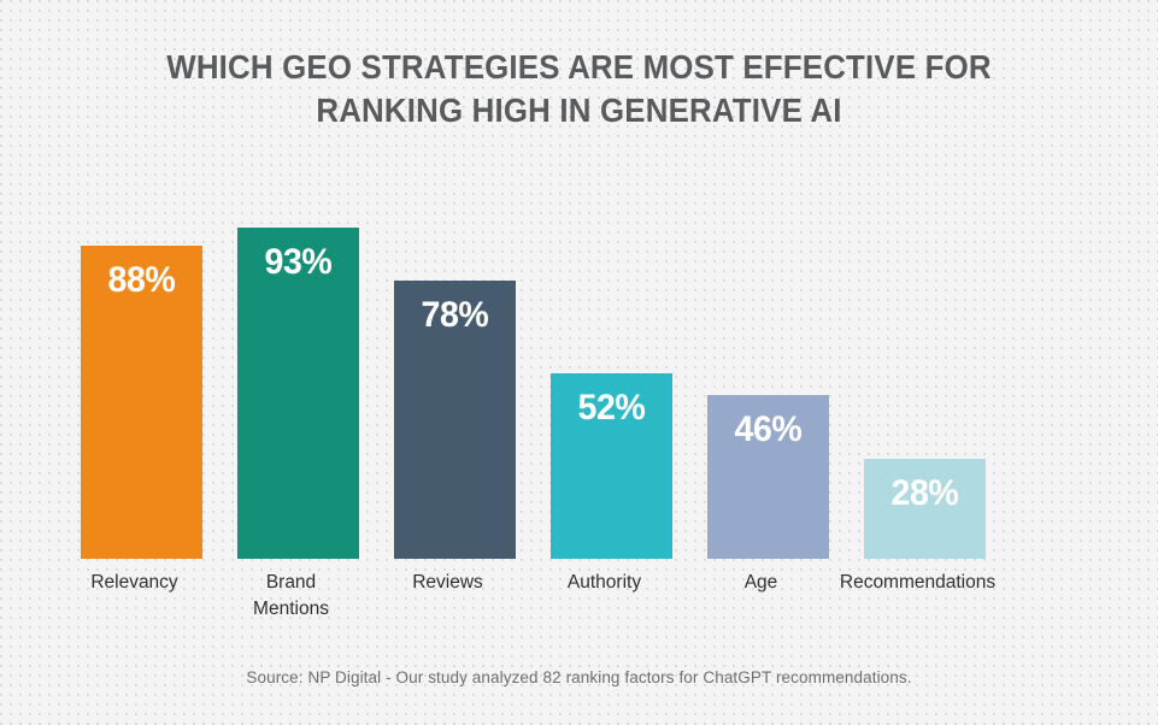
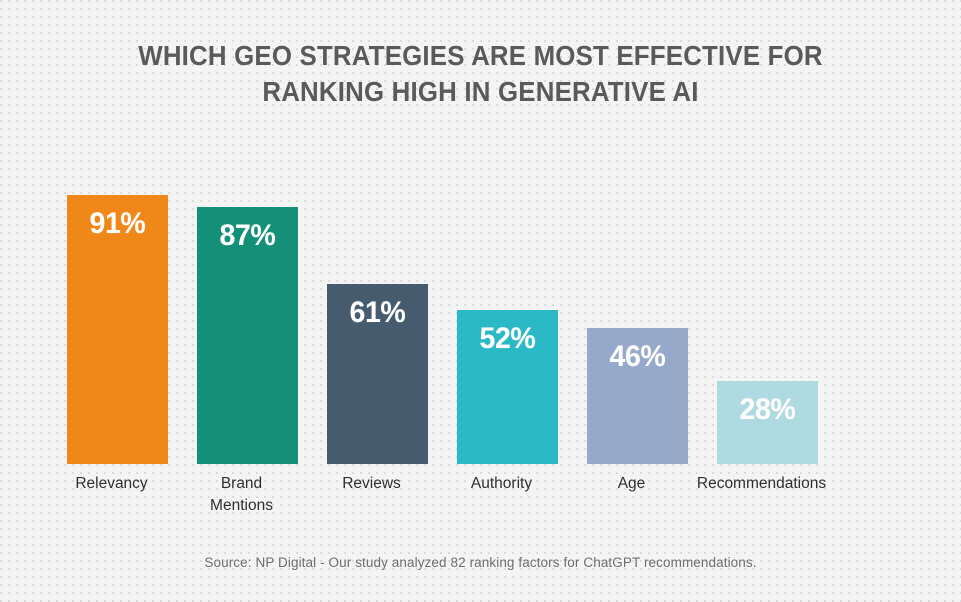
Relevancy: 88% -> 91%
Brand Mentions: 93% -> 87%
Reviews: 78% -> 61%
